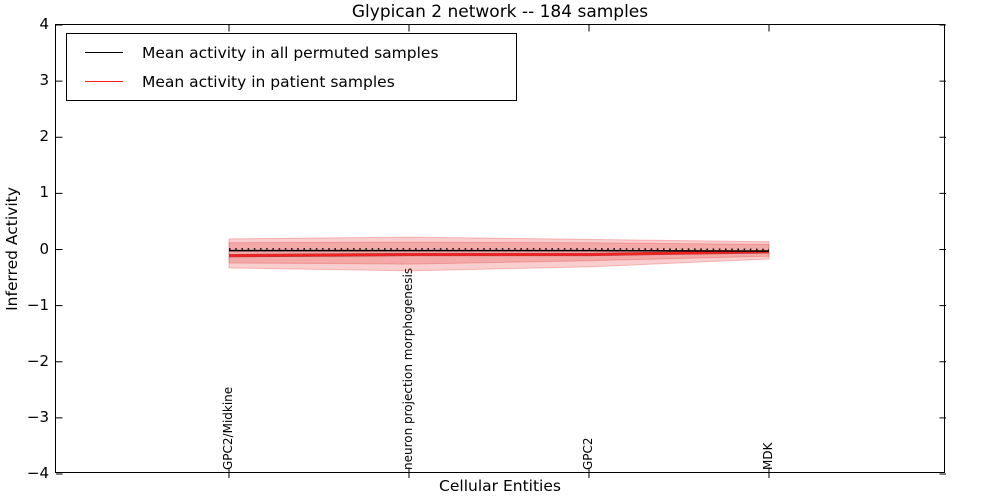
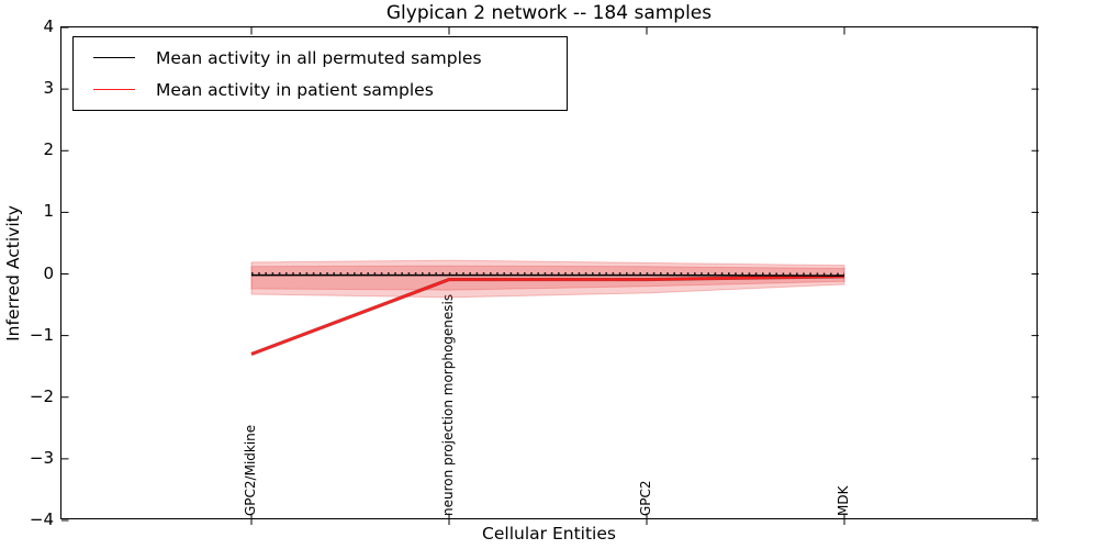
Mean activity in patient samples/GPC2/Midkine: -0.1 -> -1.3
